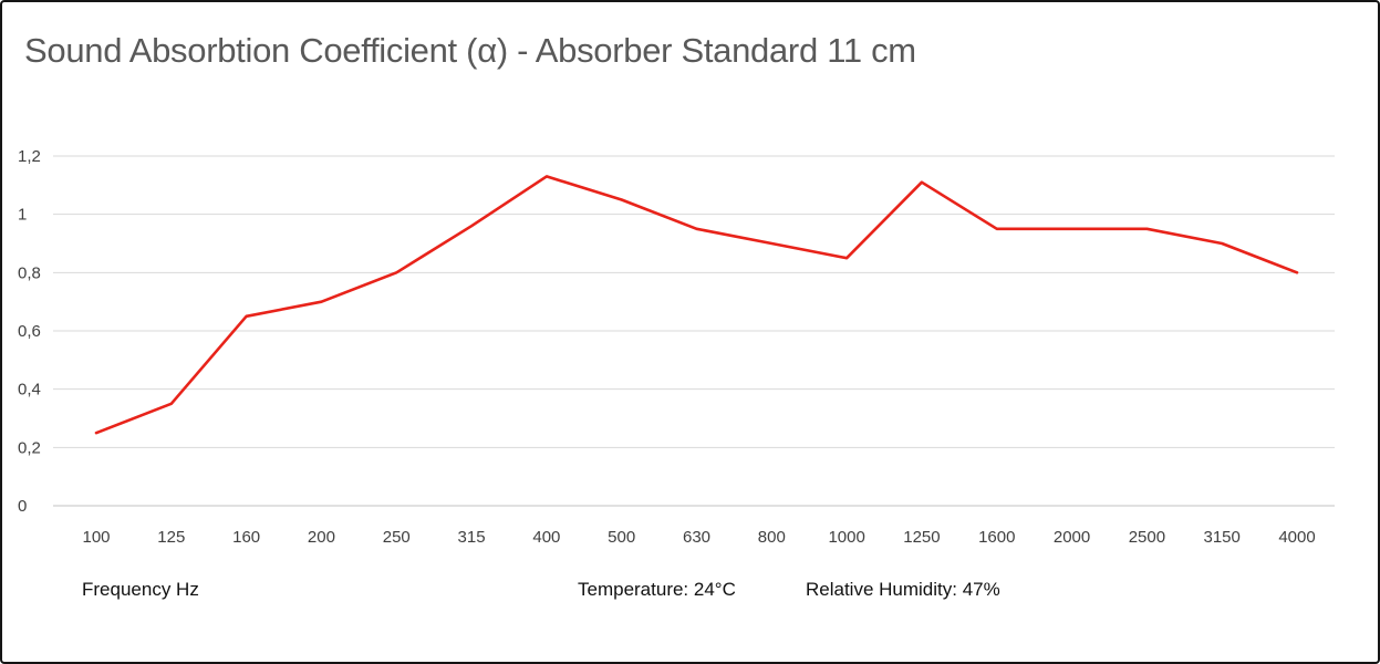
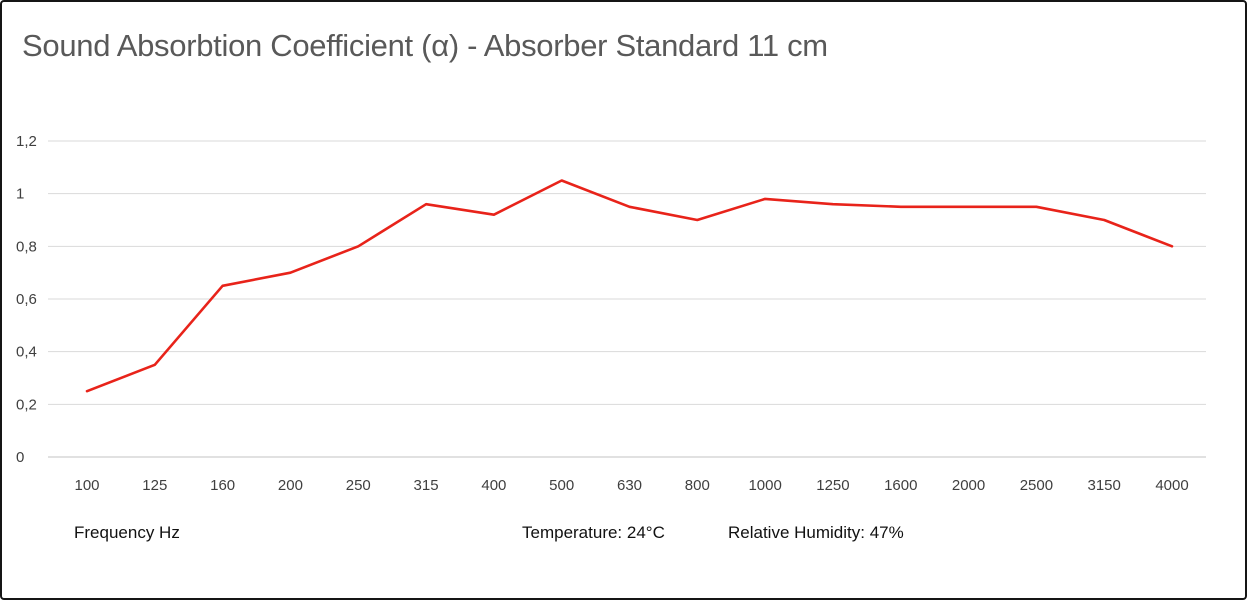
400: 1,13 -> 0,92
1000: 0,85 -> 0,98
1250: 1,11 -> 0,96
